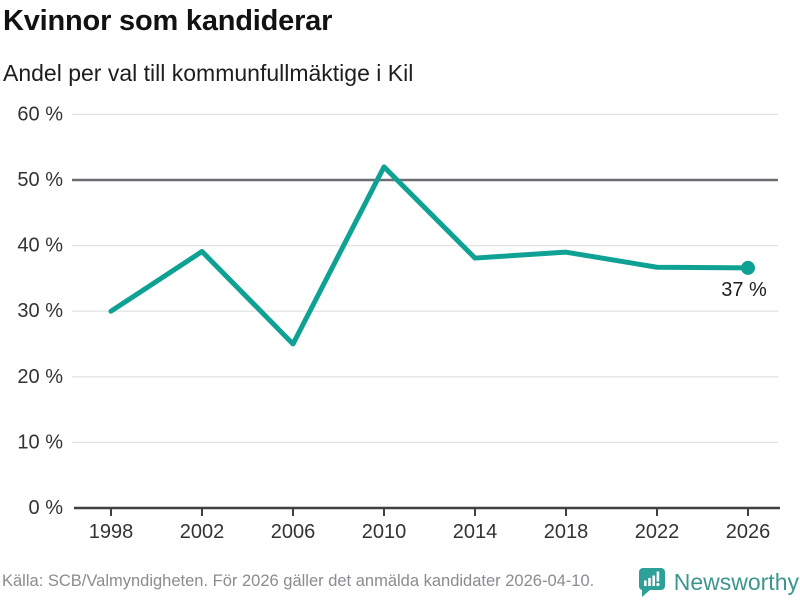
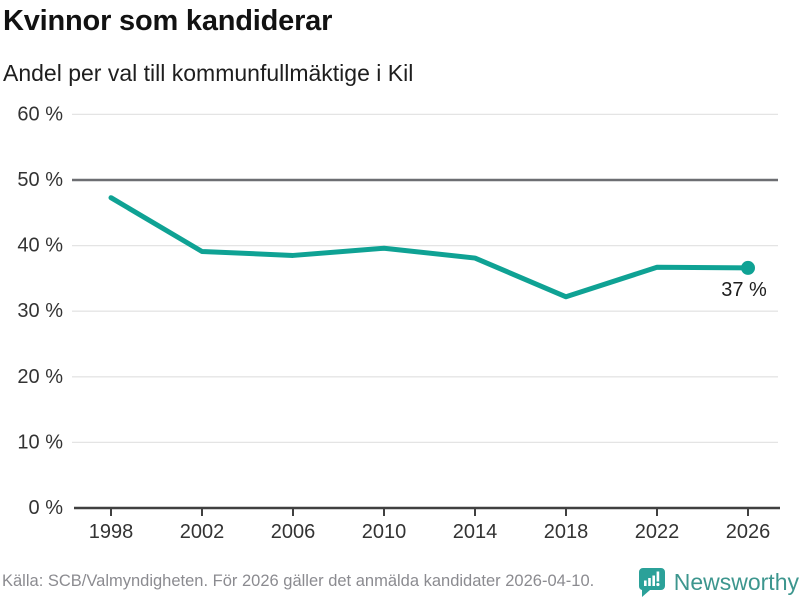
1998: 30% -> 47%
2006: 25% -> 38%
2010: 52% -> 40%
2018: 39% -> 32%
